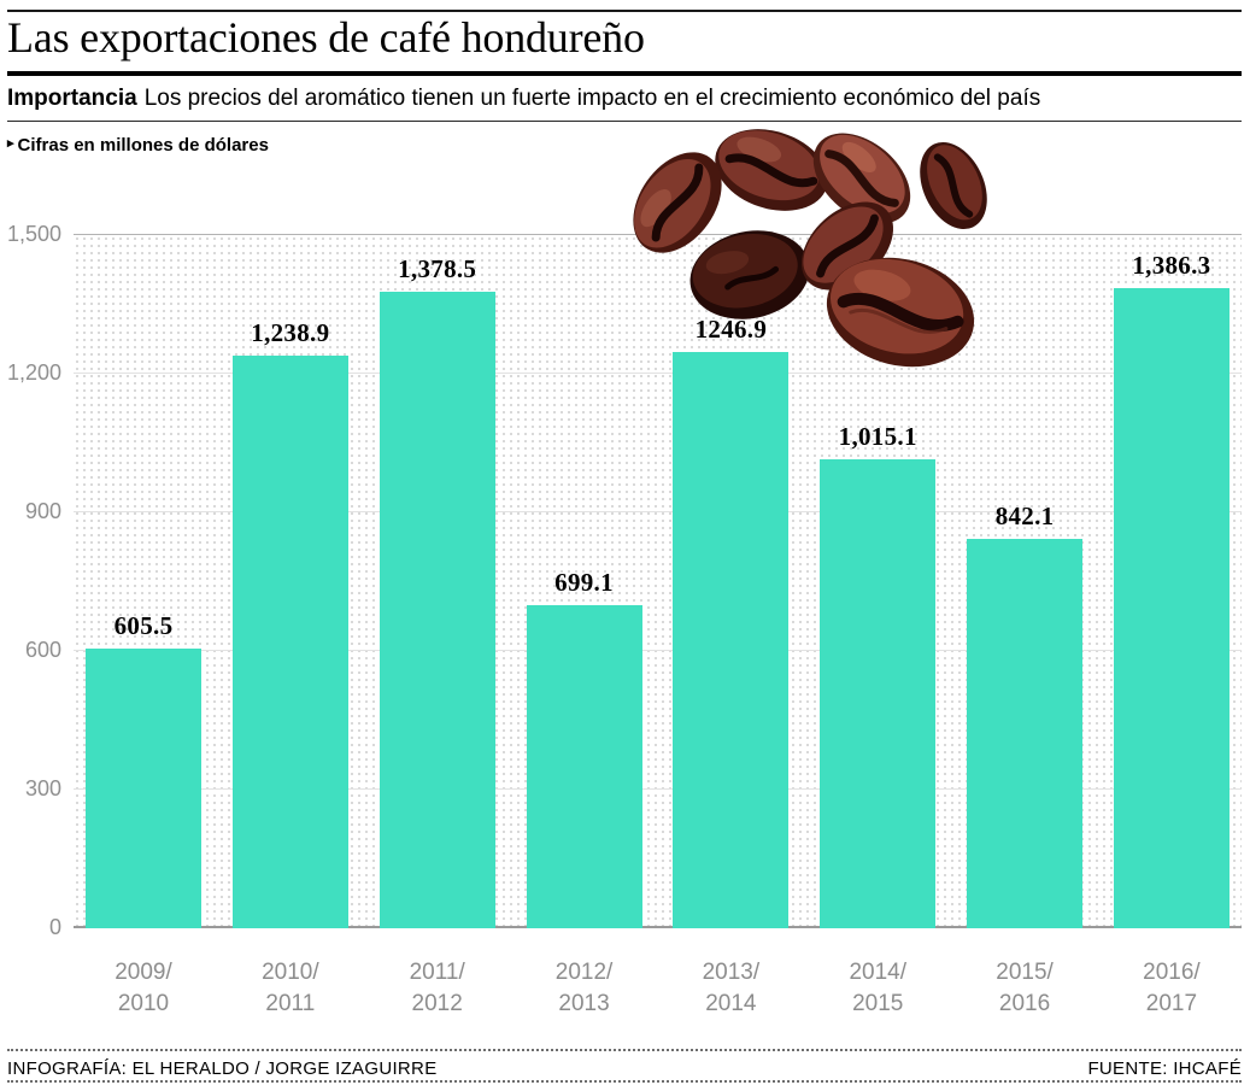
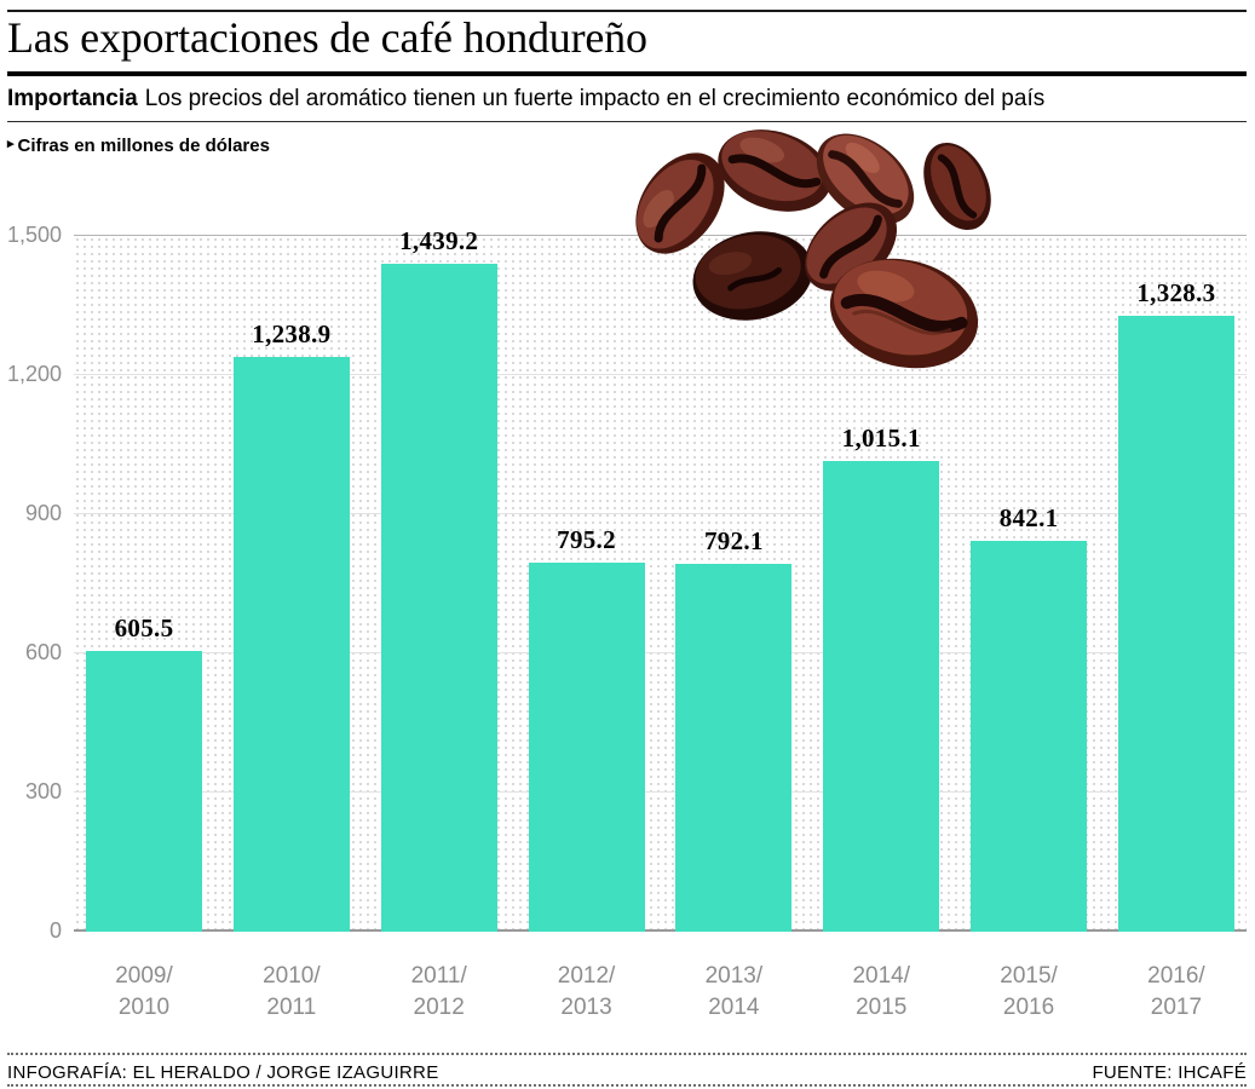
2011/2012: 1,378.5 -> 1,439.2
2012/2013: 699.1 -> 795.2
2013/2014: 1246.9 -> 792.1
2016/2017: 1,386.3 -> 1,328.3
